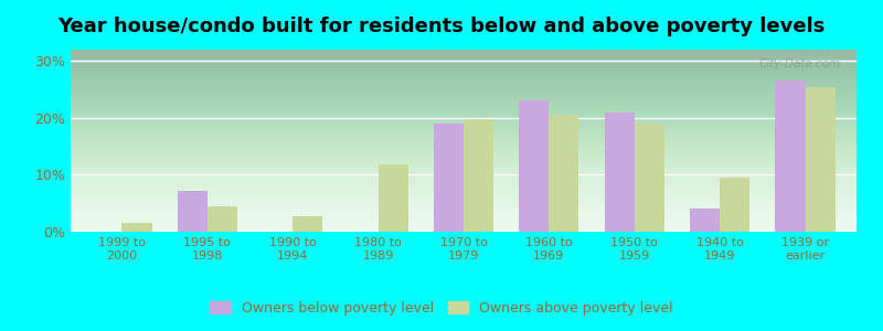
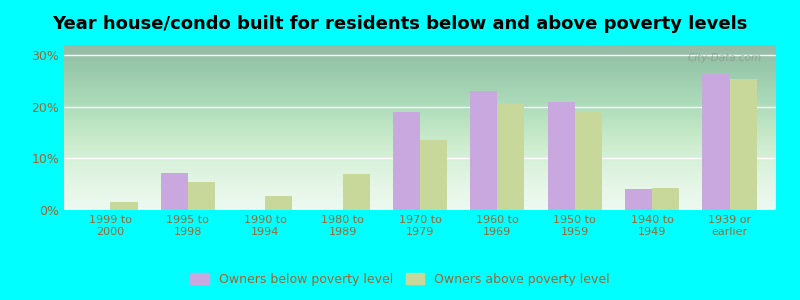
Owners above poverty level/1995 to 1998: 4.4% -> 5.5%
Owners above poverty level/1980 to 1989: 11.8% -> 7.0%
Owners above poverty level/1970 to 1979: 19.8% -> 13.5%
Owners above poverty level/1940 to 1949: 9.6% -> 4.2%
